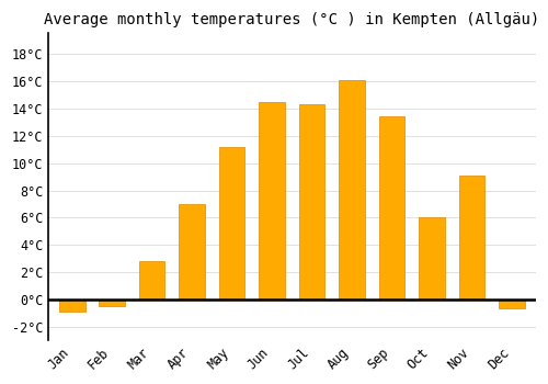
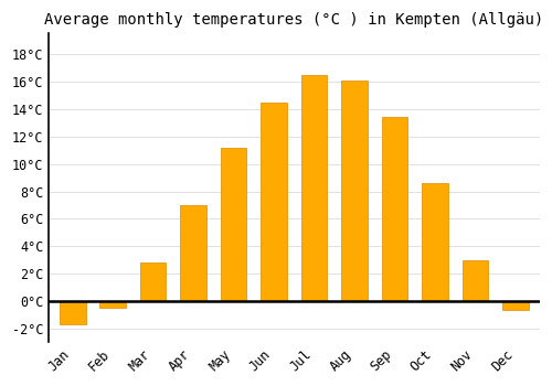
Jan: -0.9°C -> -1.7°C
Jul: 14.3°C -> 16.5°C
Oct: 6.0°C -> 8.6°C
Nov: 9.1°C -> 3.0°C
